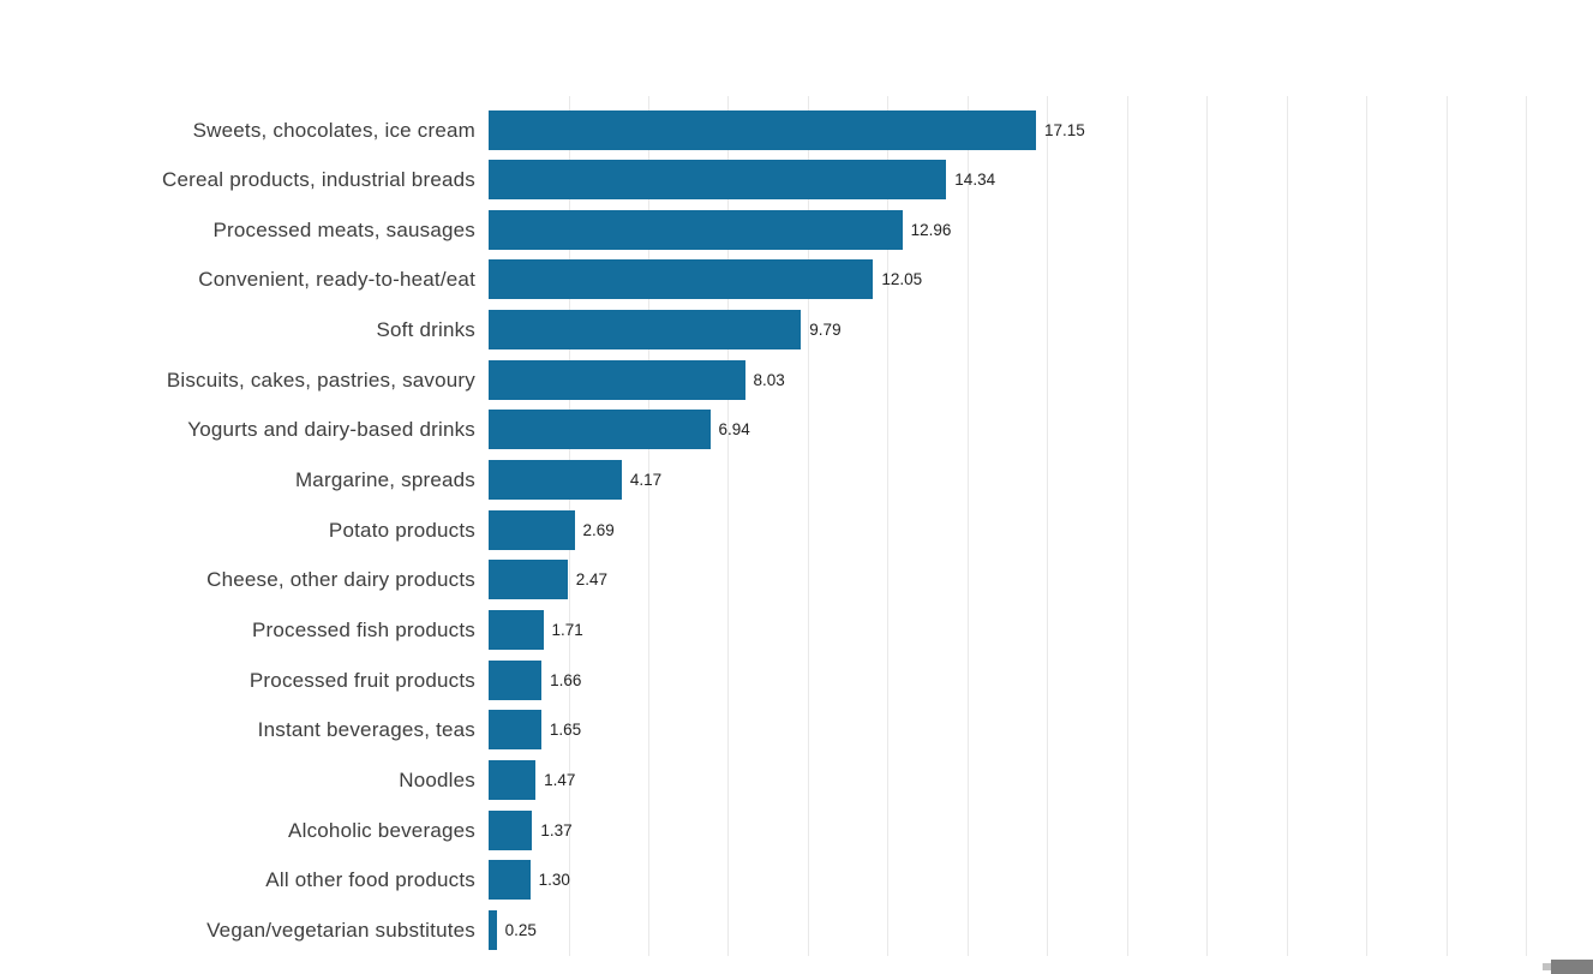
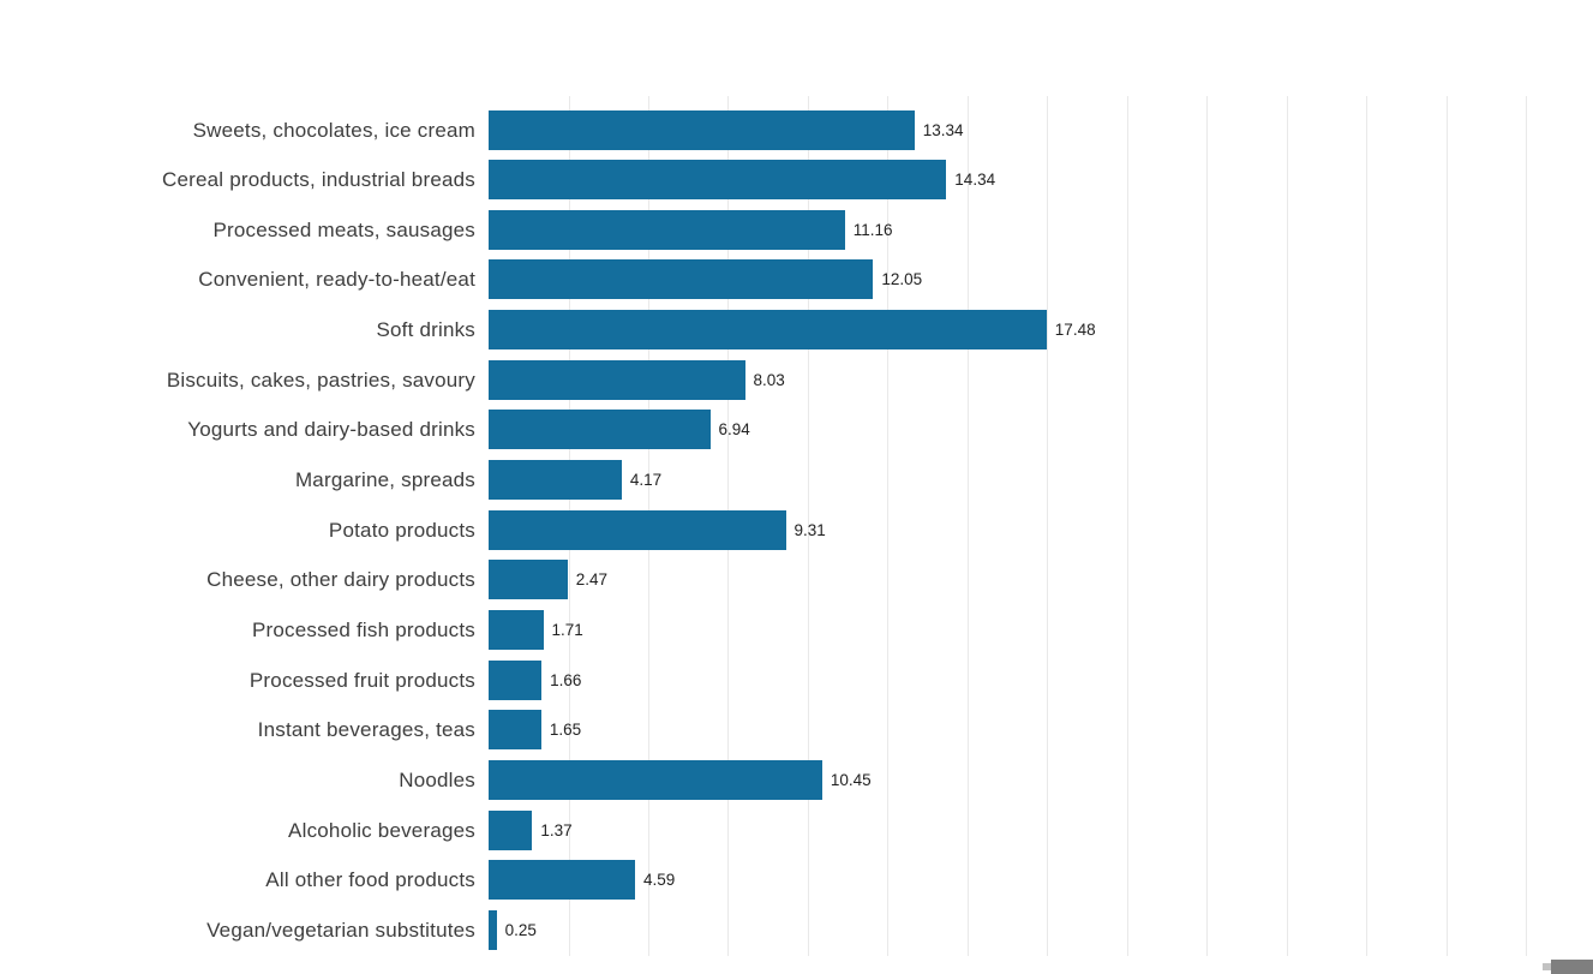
Sweets, chocolates, ice cream: 17.15 -> 13.34
Processed meats, sausages: 12.96 -> 11.16
Soft drinks: 9.79 -> 17.48
Potato products: 2.69 -> 9.31
Noodles: 1.47 -> 10.45
All other food products: 1.30 -> 4.59
